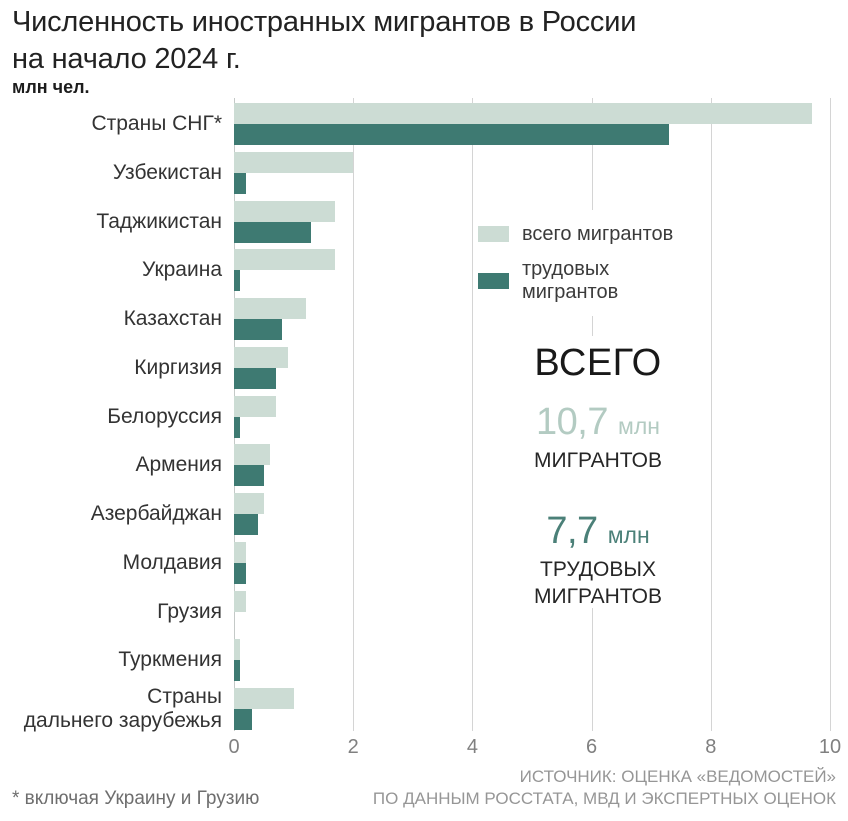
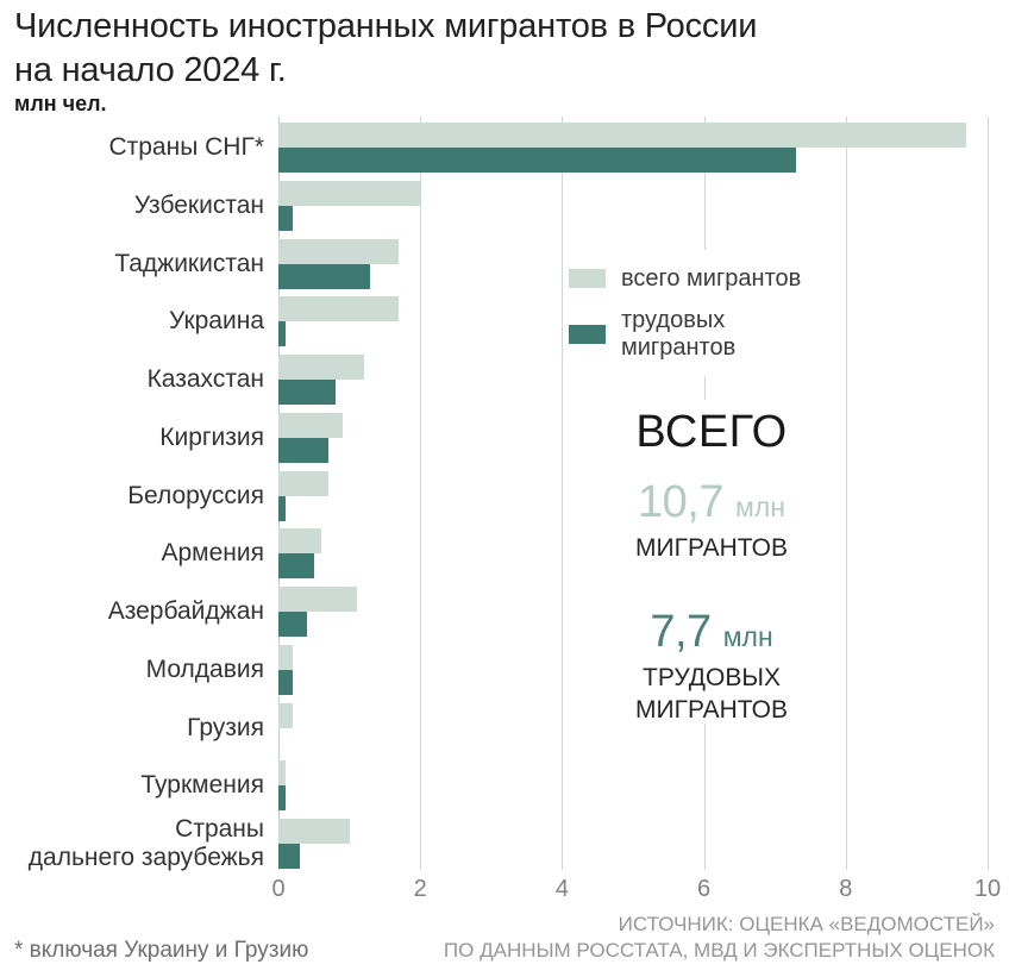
всего мигрантов/Азербайджан: 0.5 -> 1.1
